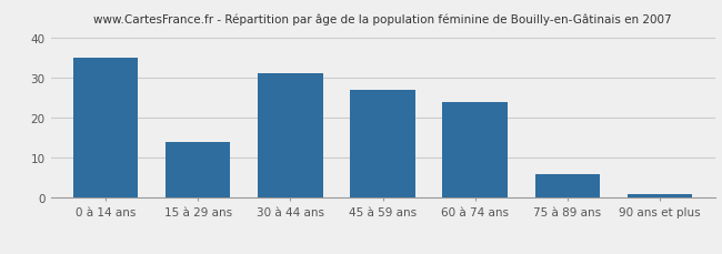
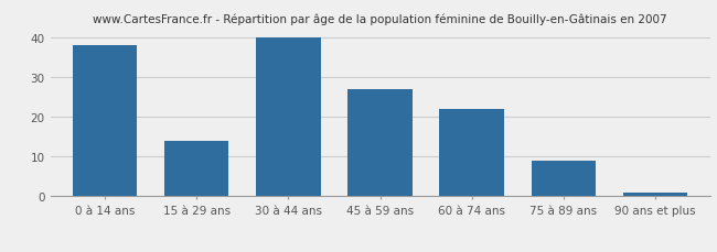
0 à 14 ans: 35 -> 38
30 à 44 ans: 31 -> 40
60 à 74 ans: 24 -> 22
75 à 89 ans: 6 -> 9
